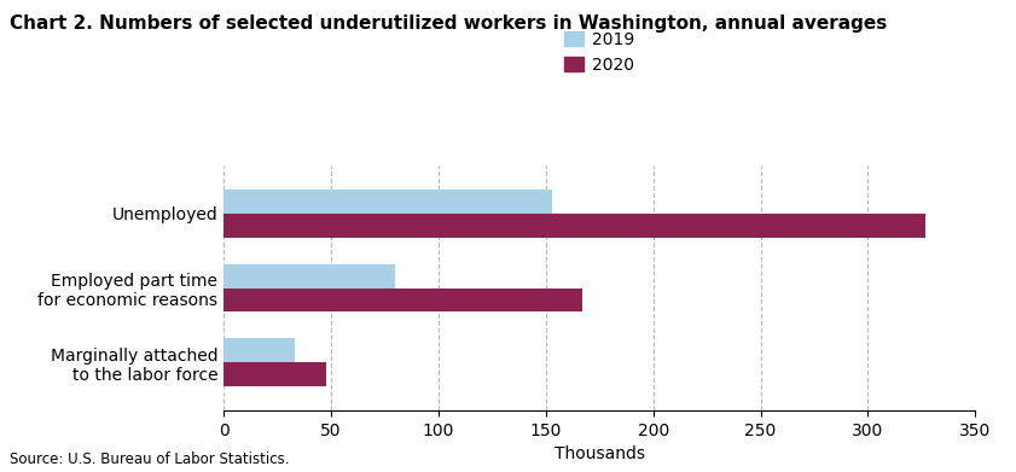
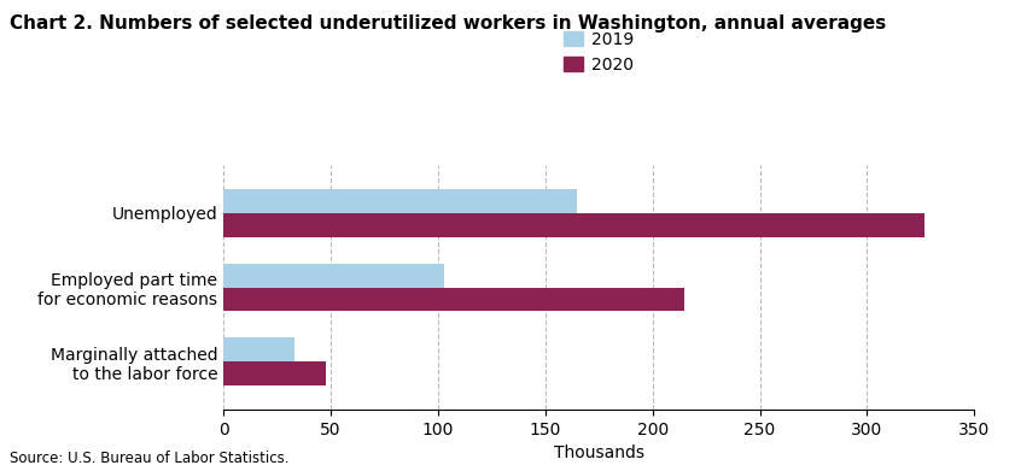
2019/Unemployed: 153 -> 165
2019/Employed part time for economic reasons: 80 -> 103
2020/Employed part time for economic reasons: 167 -> 215
